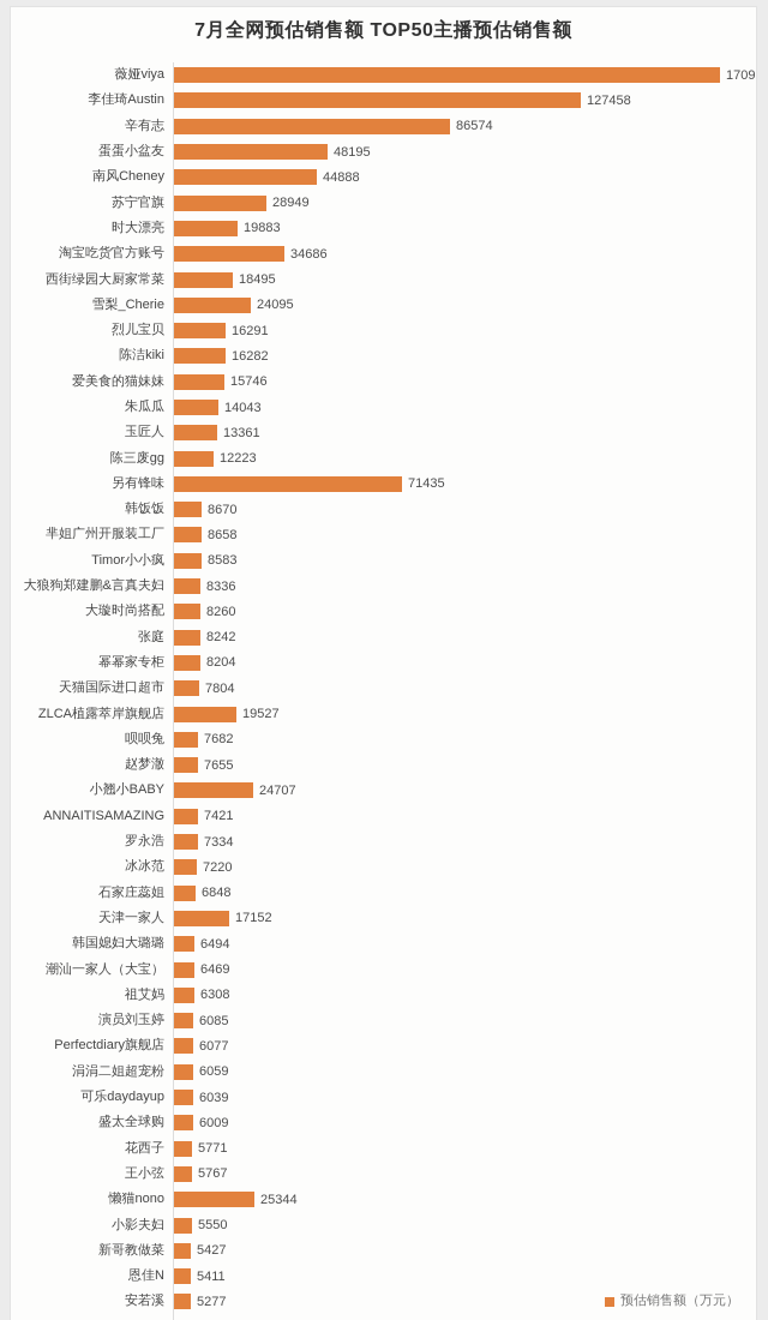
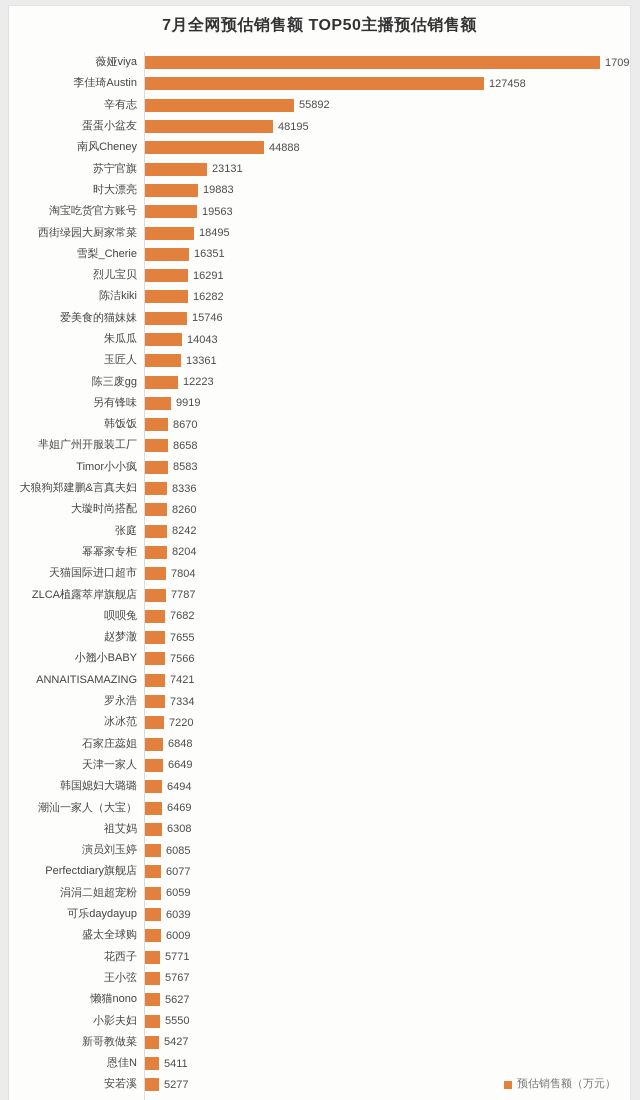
辛有志: 86574 -> 55892
苏宁官旗: 28949 -> 23131
淘宝吃货官方账号: 34686 -> 19563
雪梨_Cherie: 24095 -> 16351
另有锋味: 71435 -> 9919
ZLCA植露萃岸旗舰店: 19527 -> 7787
小翘小BABY: 24707 -> 7566
天津一家人: 17152 -> 6649
懒猫nono: 25344 -> 5627
